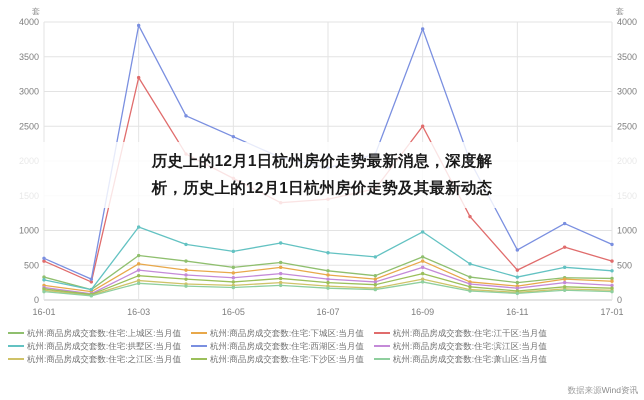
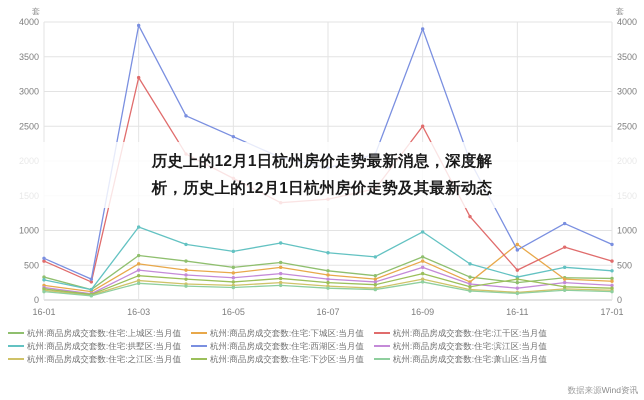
杭州:商品房成交套数:住宅:下城区:当月值/16-11: 200 -> 800
杭州:商品房成交套数:住宅:下沙区:当月值/16-11: 100 -> 300
